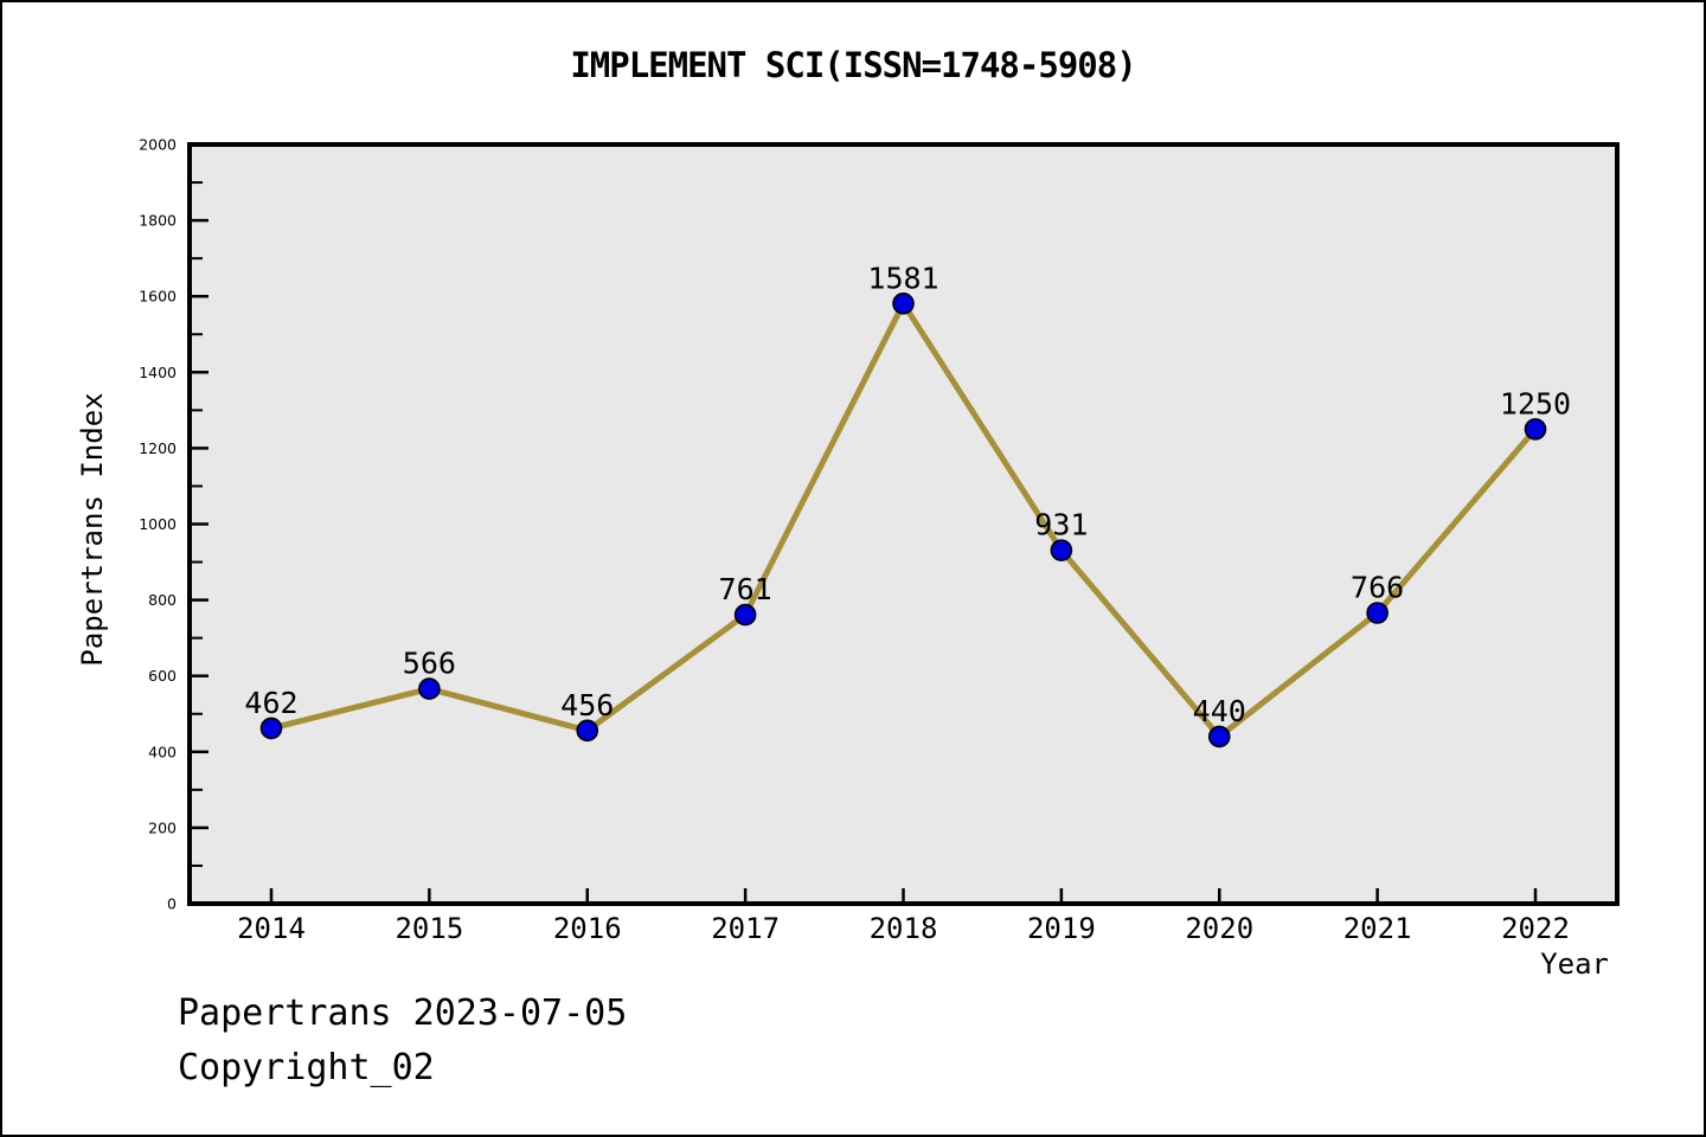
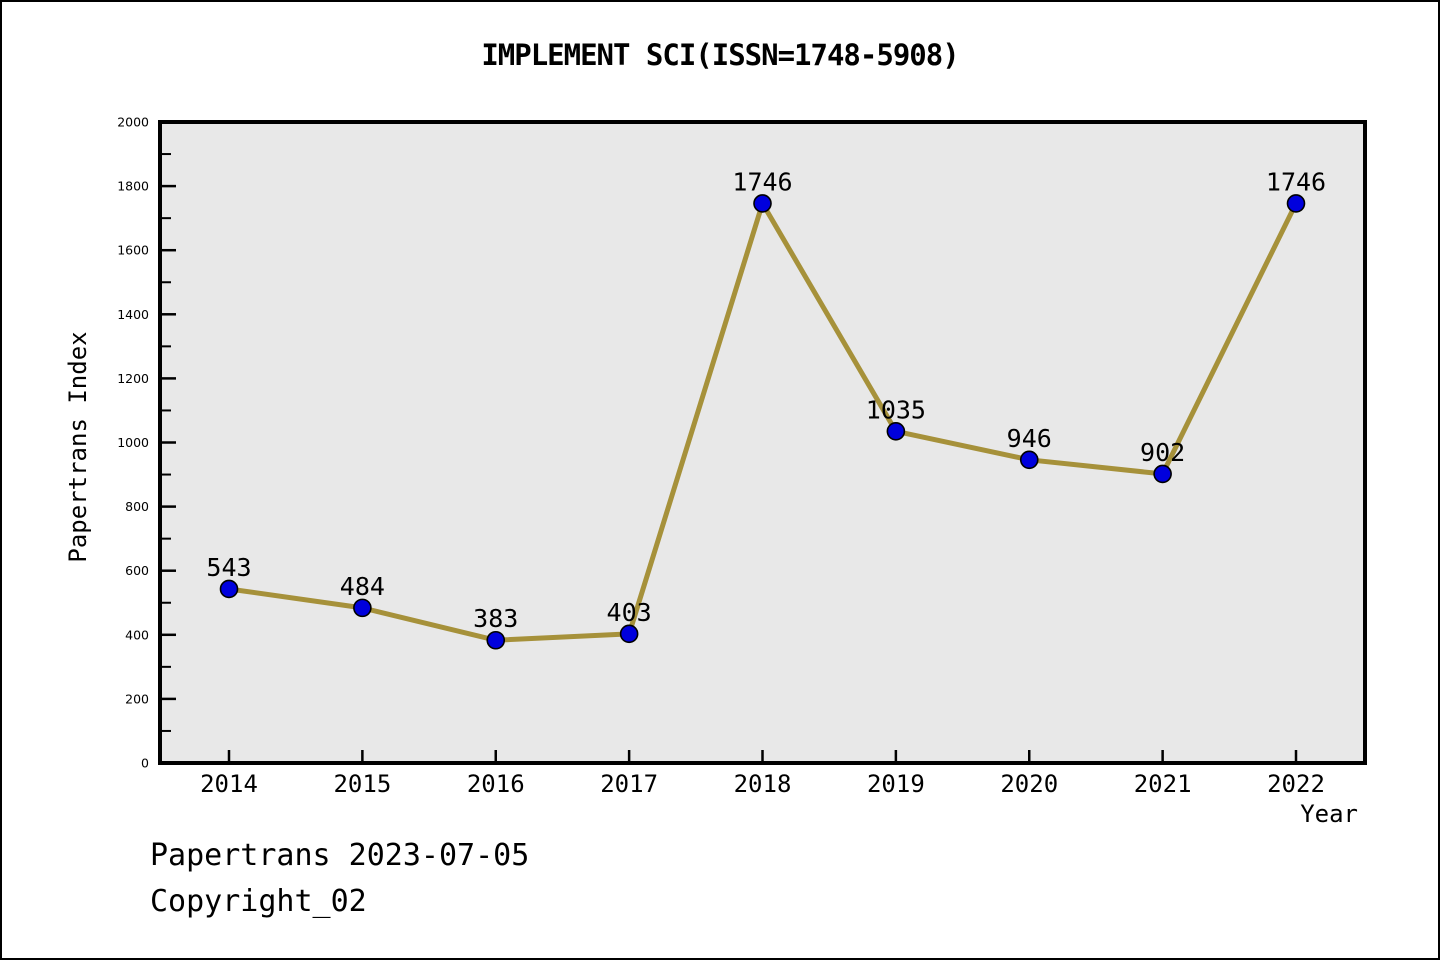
2014: 462 -> 543
2015: 566 -> 484
2016: 456 -> 383
2017: 761 -> 403
2018: 1581 -> 1746
2019: 931 -> 1035
2020: 440 -> 946
2021: 766 -> 902
2022: 1250 -> 1746
